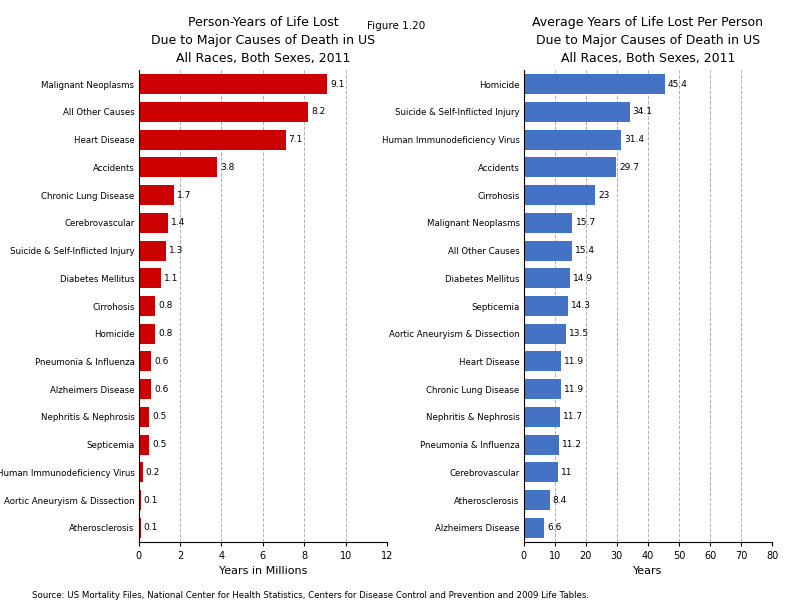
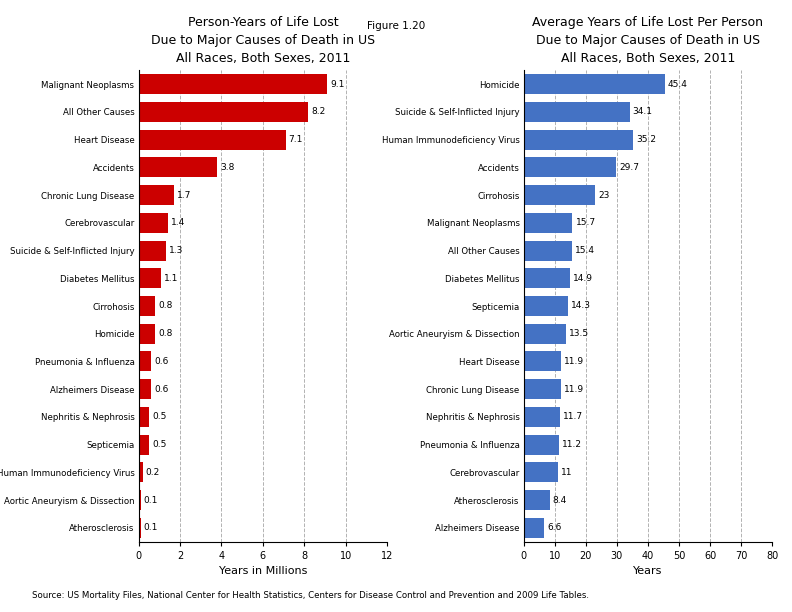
Human Immunodeficiency Virus: 31.4 -> 35.2
